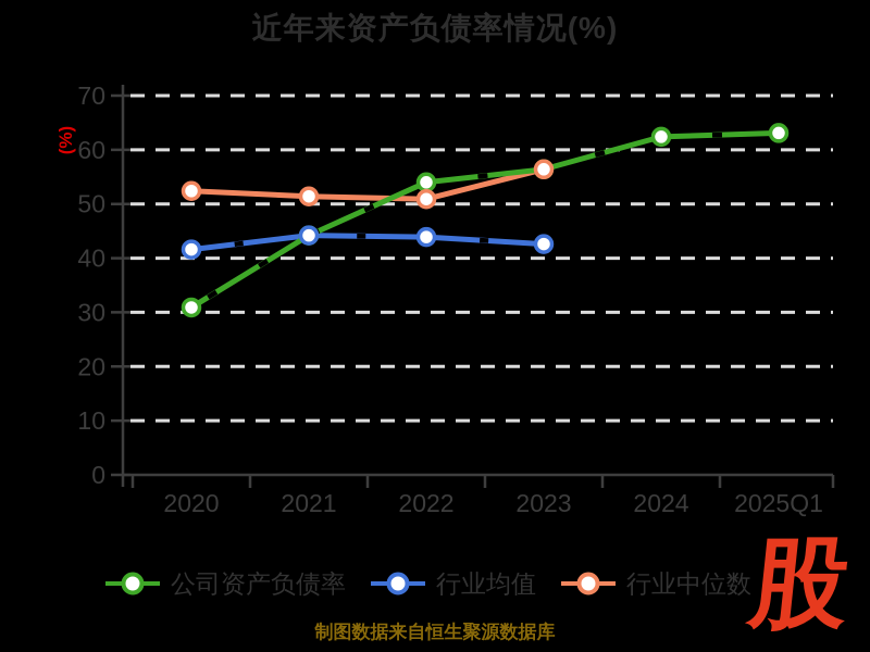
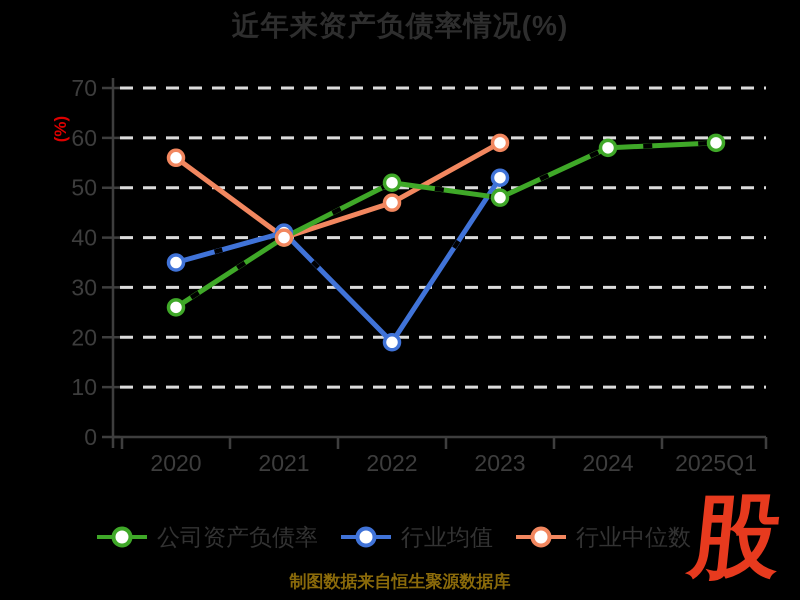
公司资产负债率/2020: 31 -> 26
行业均值/2020: 42 -> 35
行业中位数/2020: 52 -> 56
公司资产负债率/2021: 44 -> 40
行业均值/2021: 44 -> 41
行业中位数/2021: 51 -> 40
公司资产负债率/2022: 54 -> 51
行业均值/2022: 44 -> 19
行业中位数/2022: 51 -> 47
公司资产负债率/2023: 56 -> 48
行业均值/2023: 43 -> 52
行业中位数/2023: 56 -> 59
公司资产负债率/2024: 62 -> 58
公司资产负债率/2025Q1: 63 -> 59
